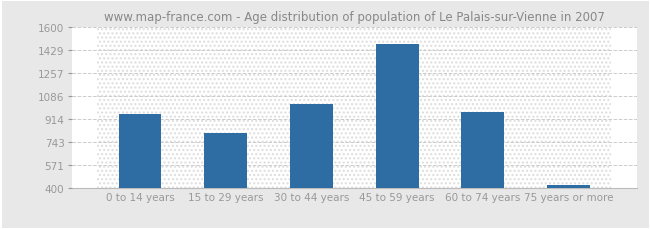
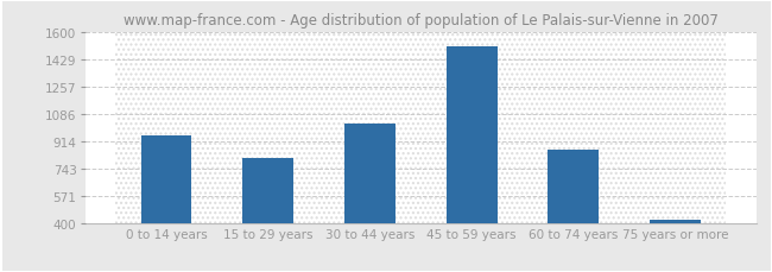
45 to 59 years: 1470 -> 1510
60 to 74 years: 960 -> 860
